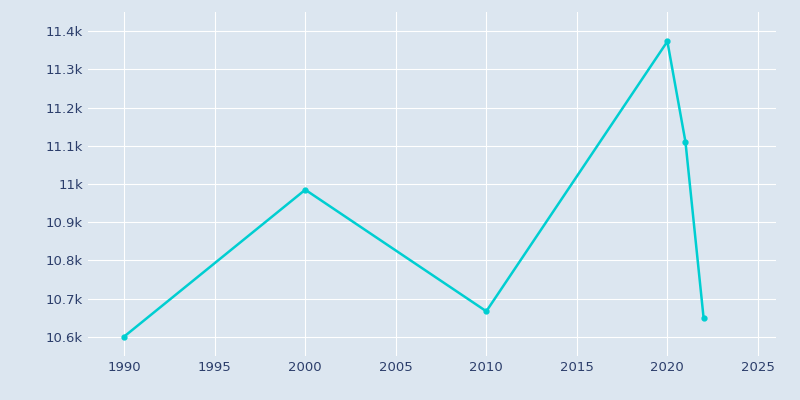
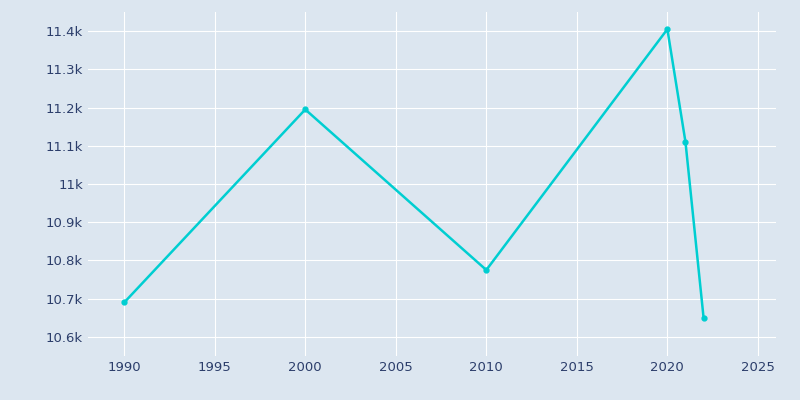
1990: 10.601k -> 10.690k
2000: 10.985k -> 11.195k
2010: 10.667k -> 10.775k
2020: 11.373k -> 11.405k
